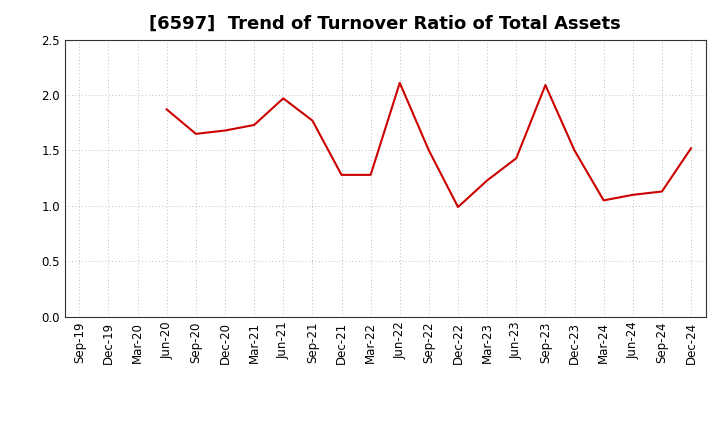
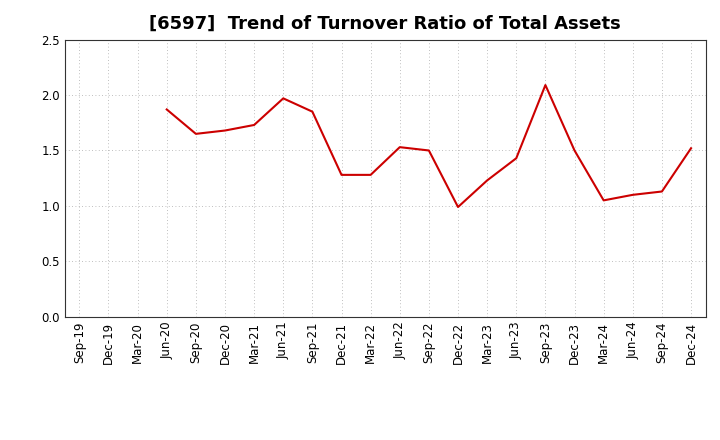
Sep-21: 1.77 -> 1.85
Jun-22: 2.11 -> 1.53
